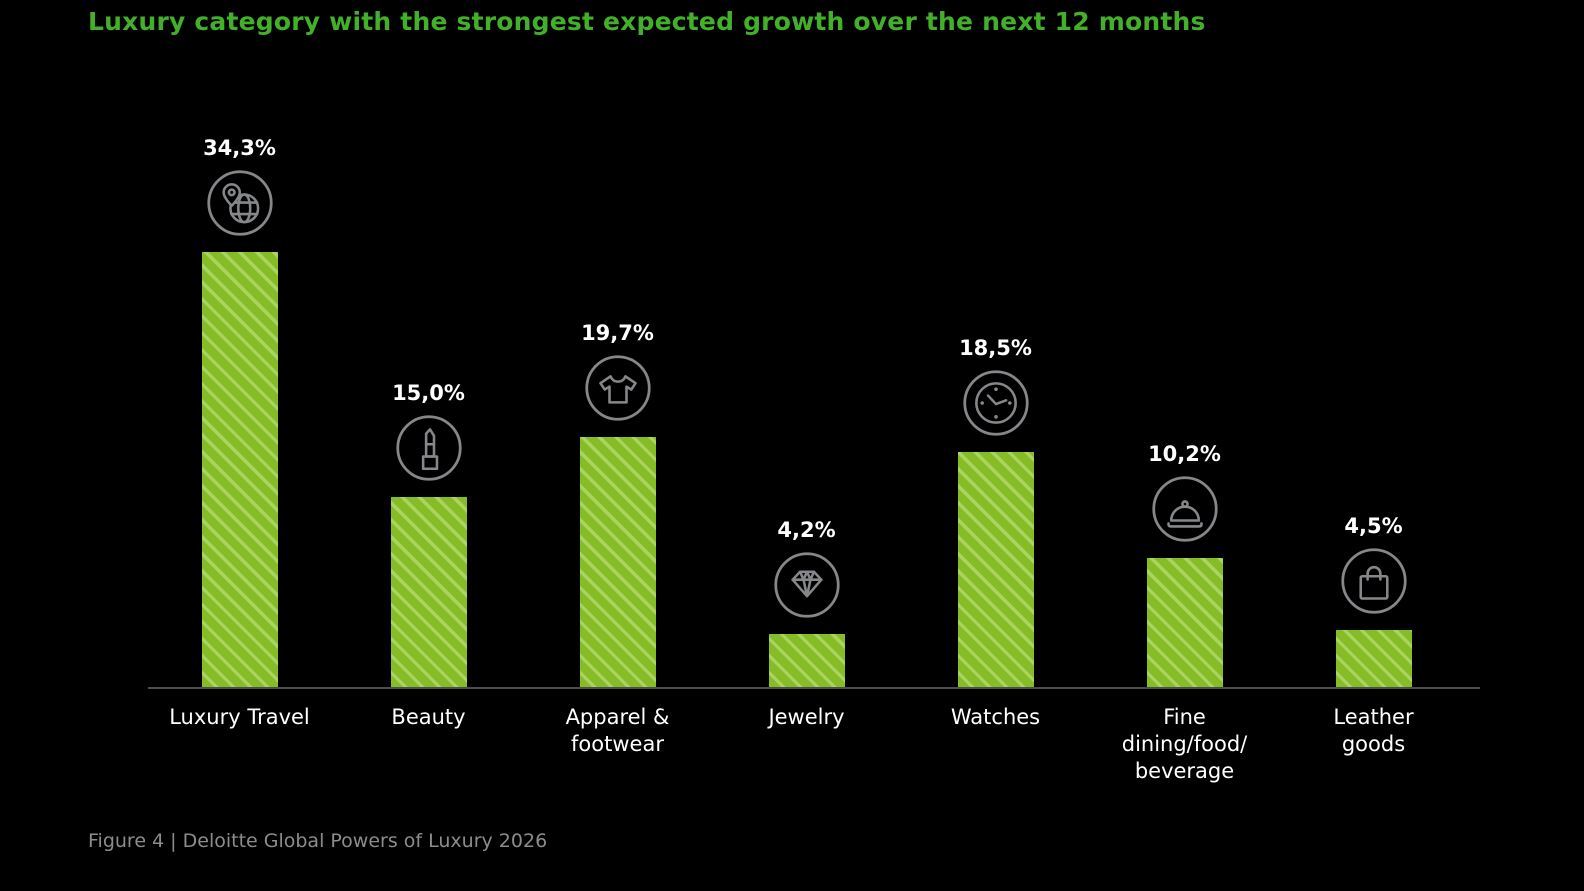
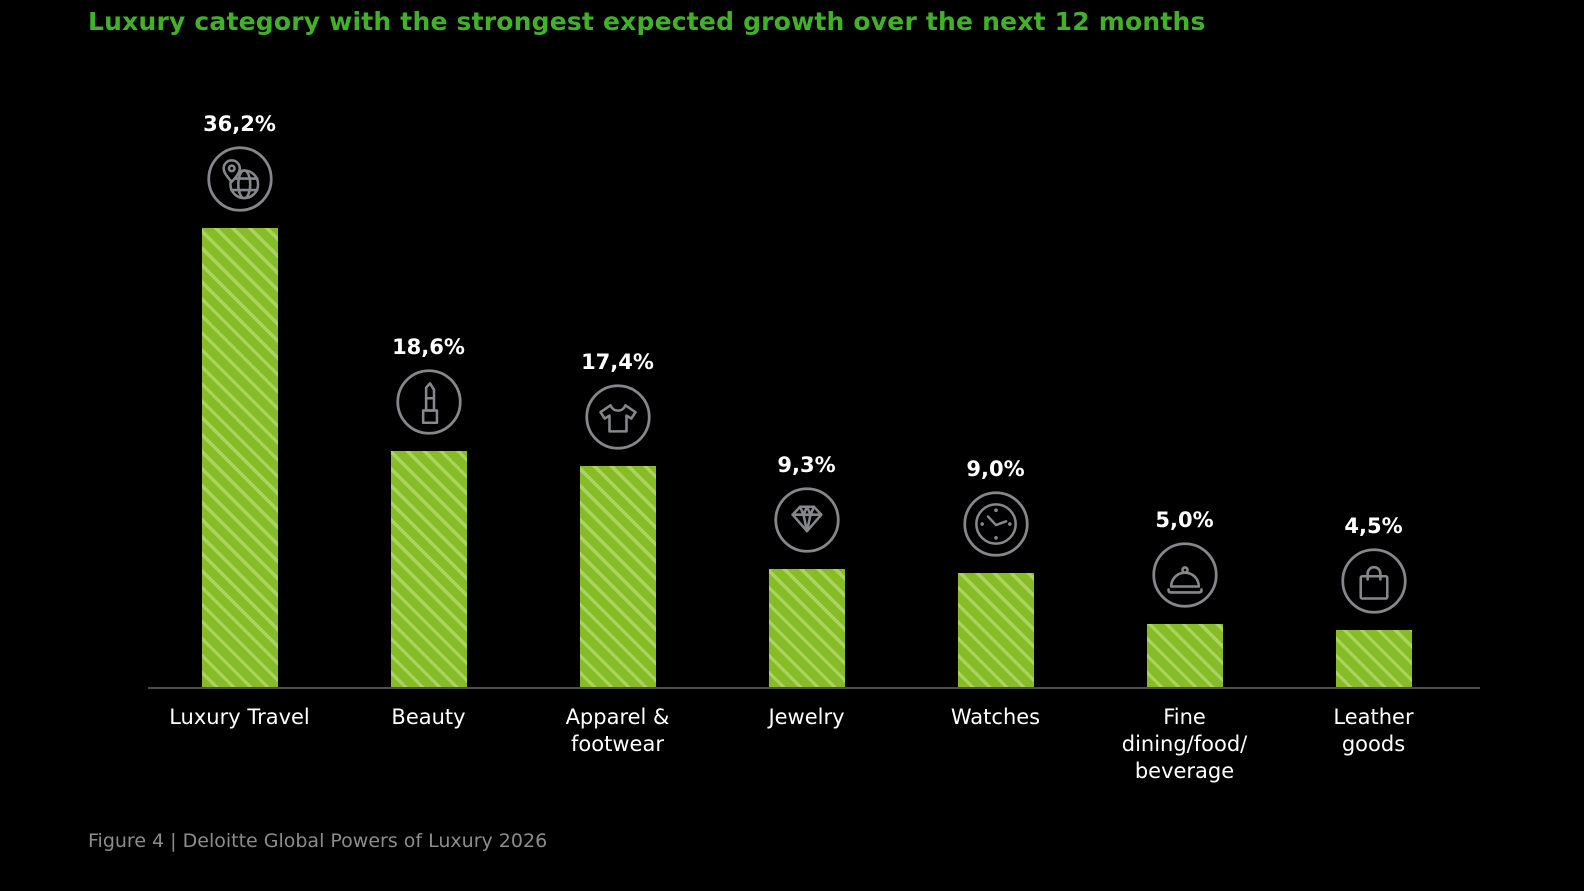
Luxury Travel: 34,3% -> 36,2%
Beauty: 15,0% -> 18,6%
Apparel & footwear: 19,7% -> 17,4%
Jewelry: 4,2% -> 9,3%
Watches: 18,5% -> 9,0%
Fine dining/food/beverage: 10,2% -> 5,0%
